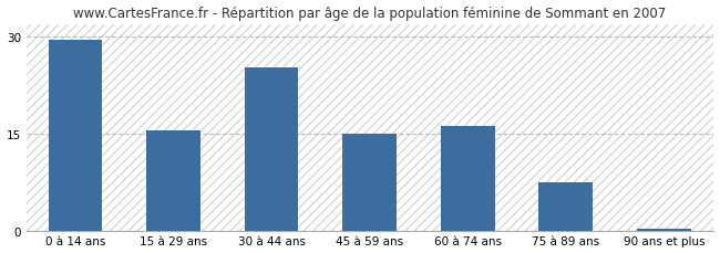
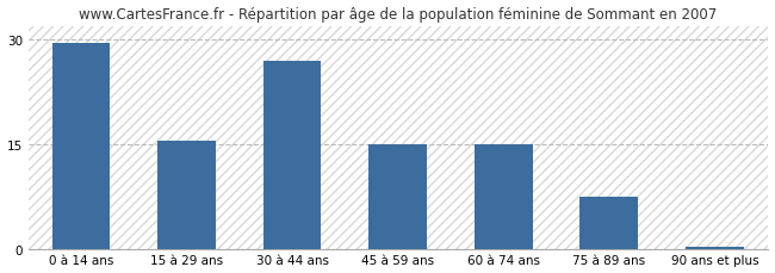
30 à 44 ans: 25.2 -> 27.0
60 à 74 ans: 16.2 -> 15.0
